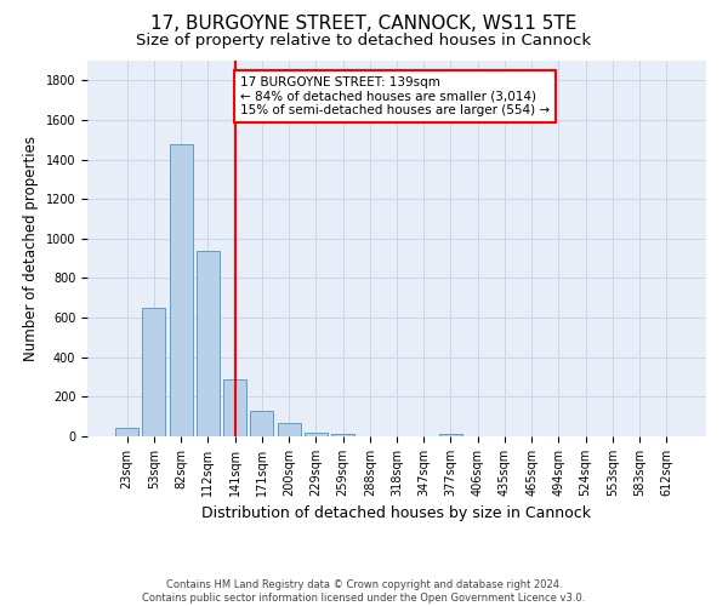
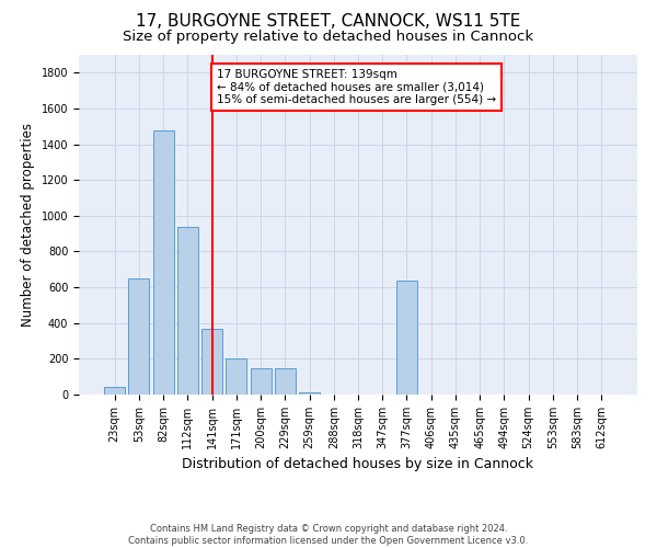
141sqm: 290 -> 370
171sqm: 130 -> 200
200sqm: 70 -> 150
229sqm: 20 -> 150
377sqm: 10 -> 640
